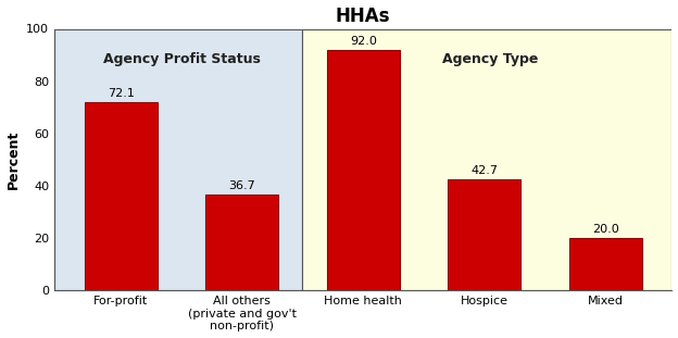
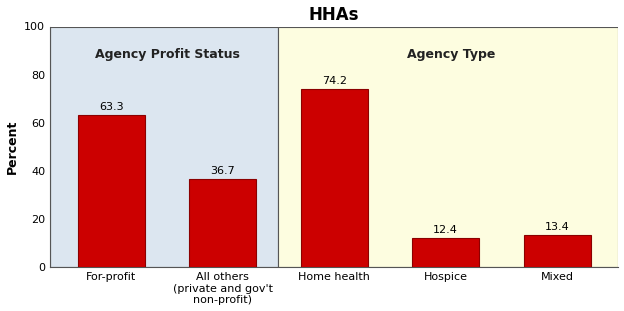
For-profit: 72.1 -> 63.3
Home health: 92.0 -> 74.2
Hospice: 42.7 -> 12.4
Mixed: 20.0 -> 13.4
